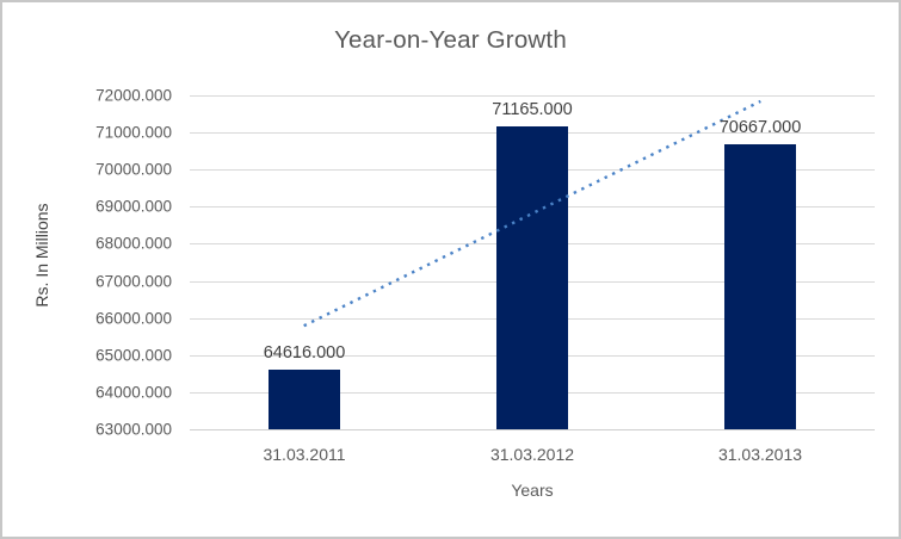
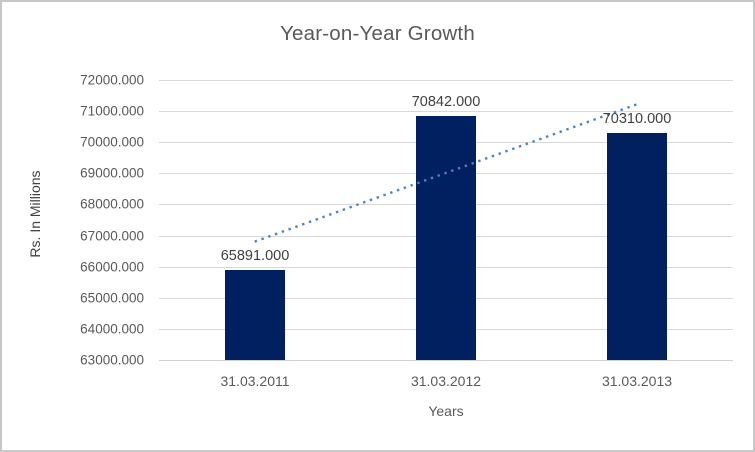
31.03.2011: 64616.000 -> 65891.000
31.03.2012: 71165.000 -> 70842.000
31.03.2013: 70667.000 -> 70310.000
